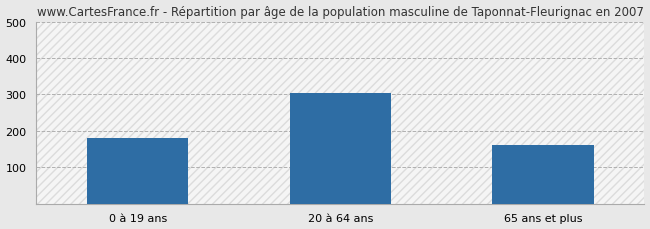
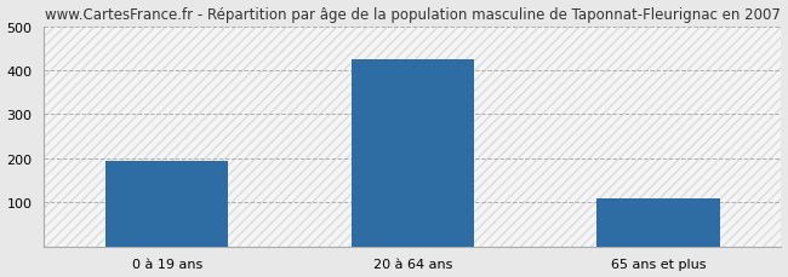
0 à 19 ans: 180 -> 195
20 à 64 ans: 305 -> 425
65 ans et plus: 160 -> 110
